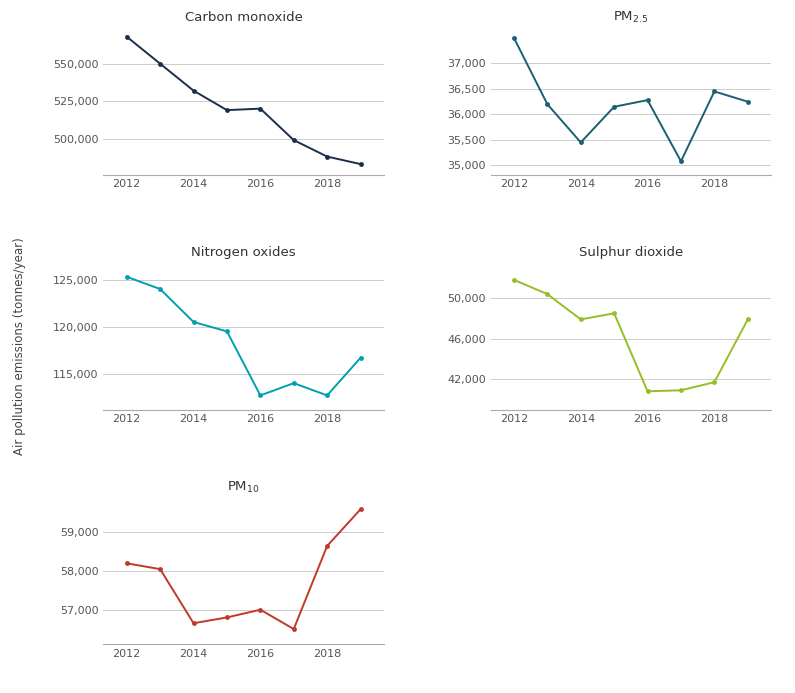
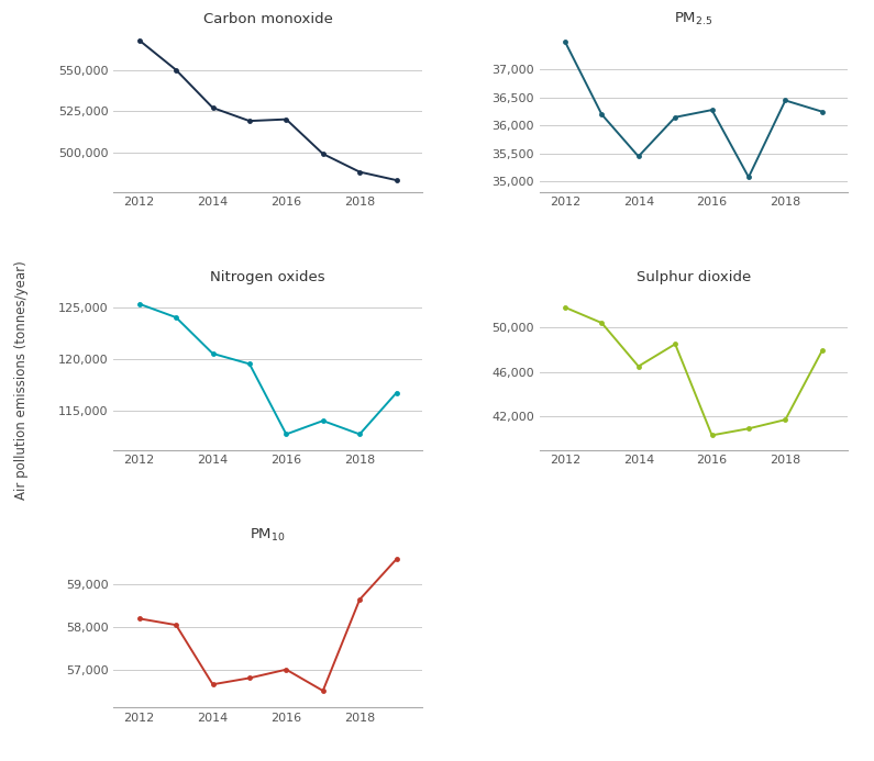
Carbon monoxide/2014: 532,000 -> 527,000
Sulphur dioxide/2014: 47,900 -> 46,500
Sulphur dioxide/2016: 40,800 -> 40,300
